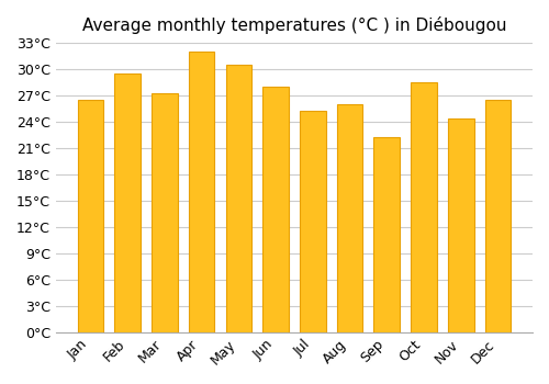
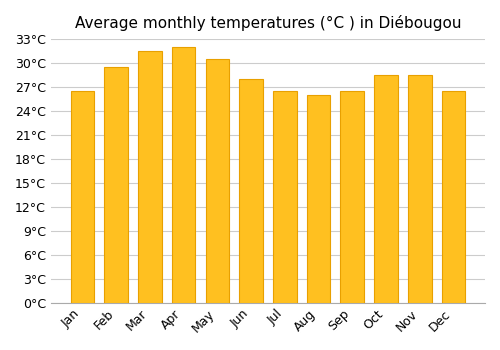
Mar: 27.2°C -> 31.5°C
Jul: 25.2°C -> 26.5°C
Sep: 22.2°C -> 26.5°C
Nov: 24.4°C -> 28.5°C
